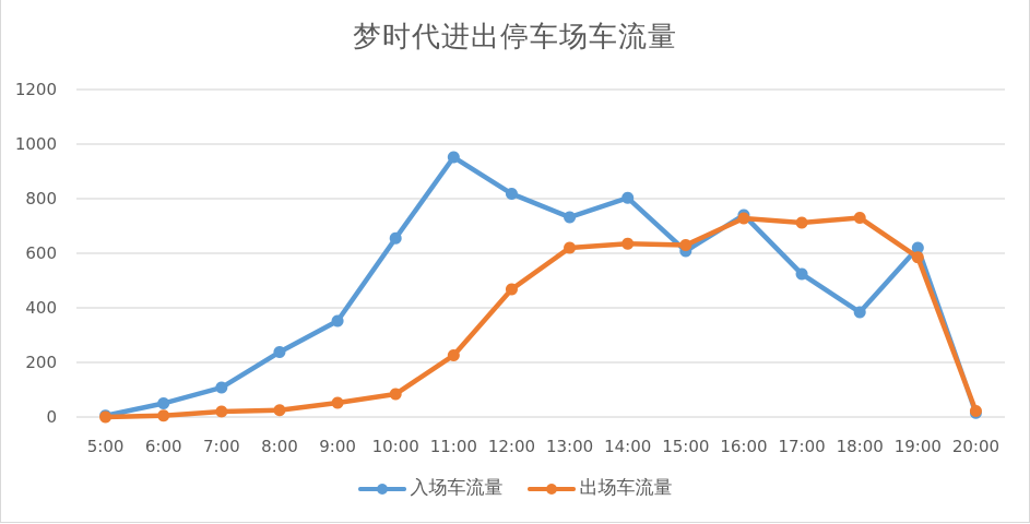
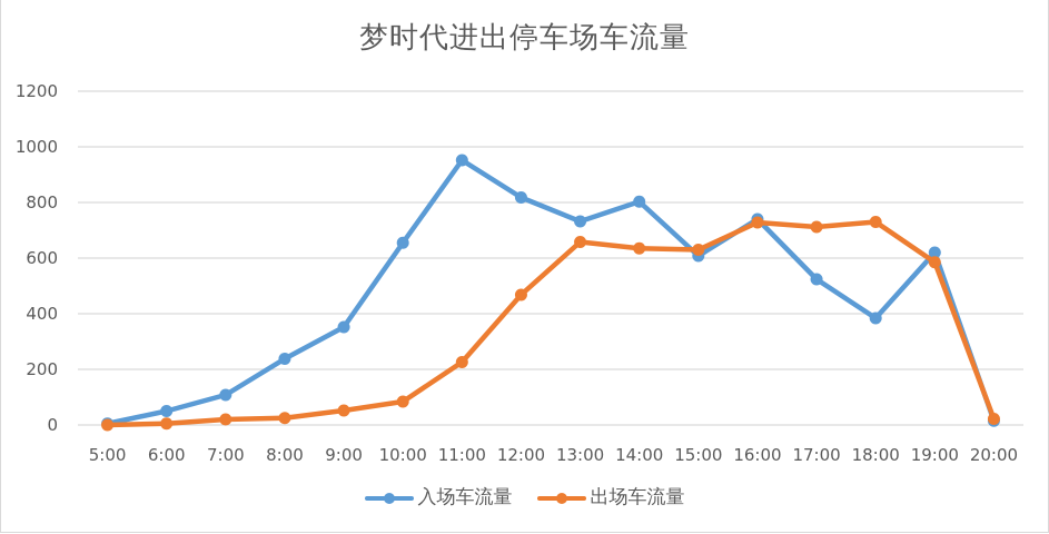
出场车流量/13:00: 620 -> 660
